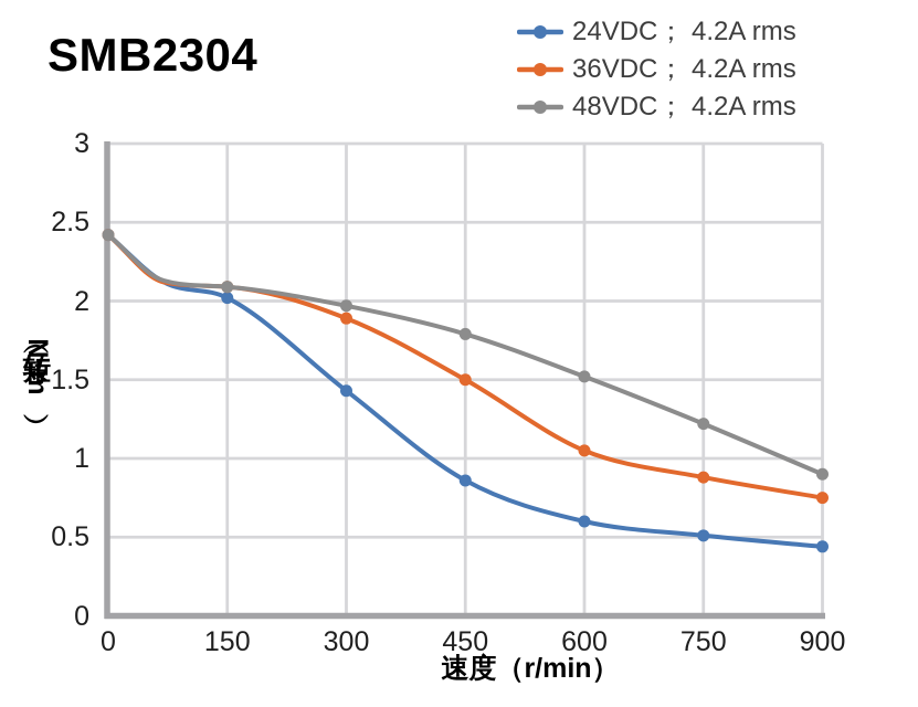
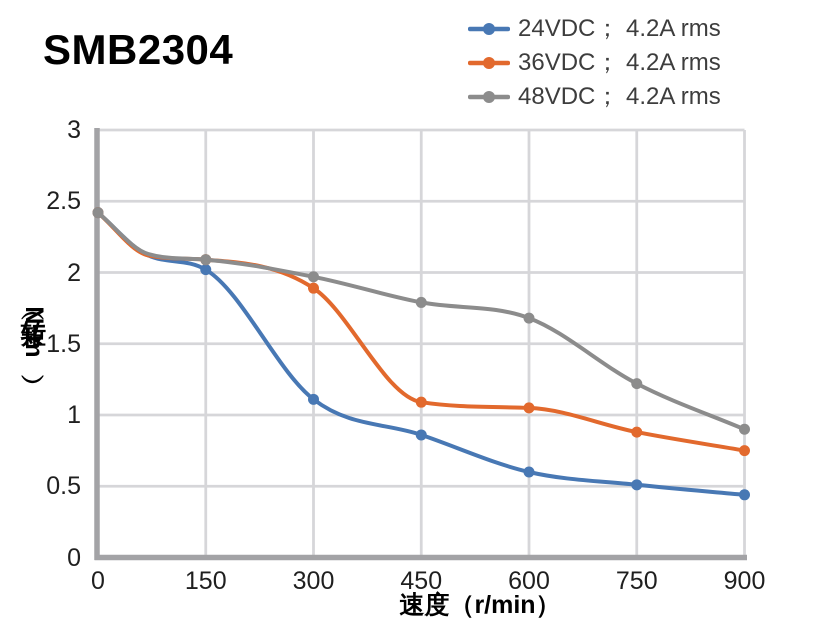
24VDC； 4.2A rms/300: 1.43 -> 1.11
36VDC； 4.2A rms/450: 1.50 -> 1.09
48VDC； 4.2A rms/600: 1.52 -> 1.68
